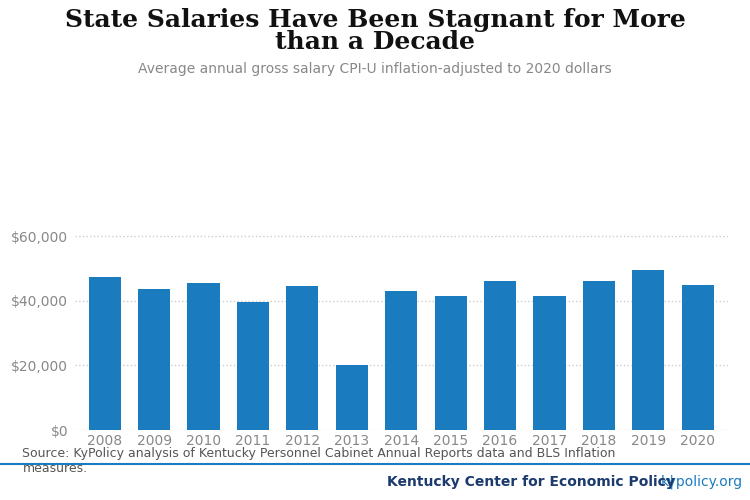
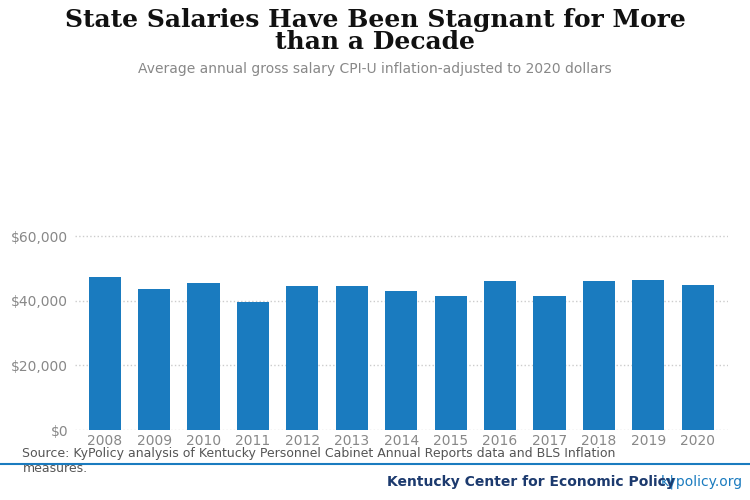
2013: $20,000 -> $44,700
2019: $49,500 -> $46,500
